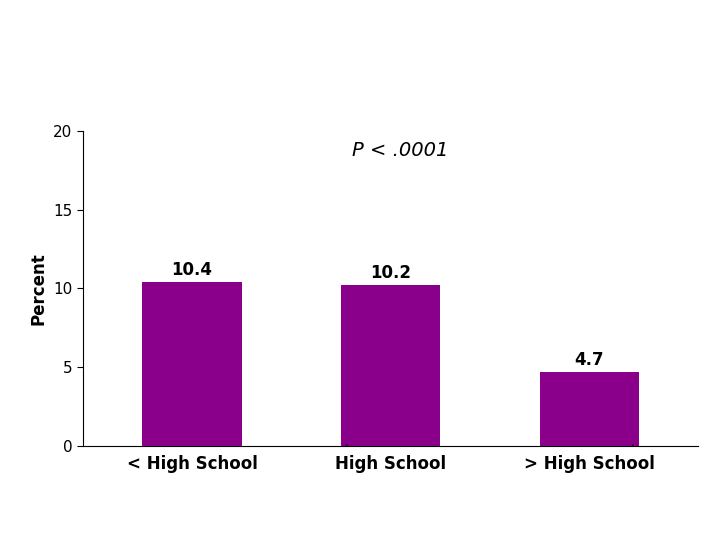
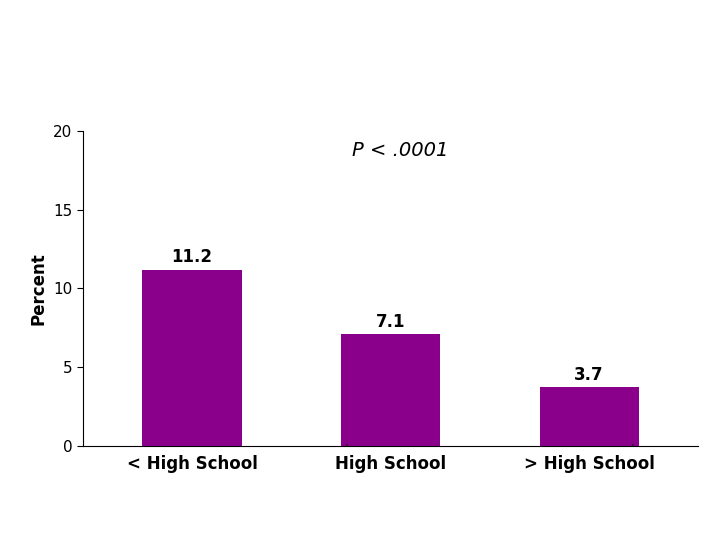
< High School: 10.4 -> 11.2
High School: 10.2 -> 7.1
> High School: 4.7 -> 3.7
